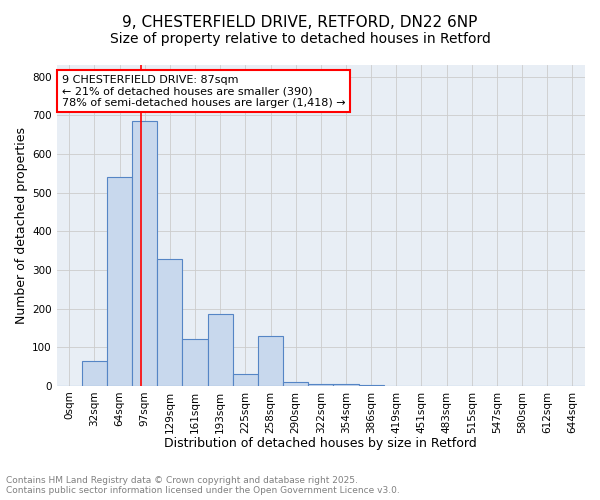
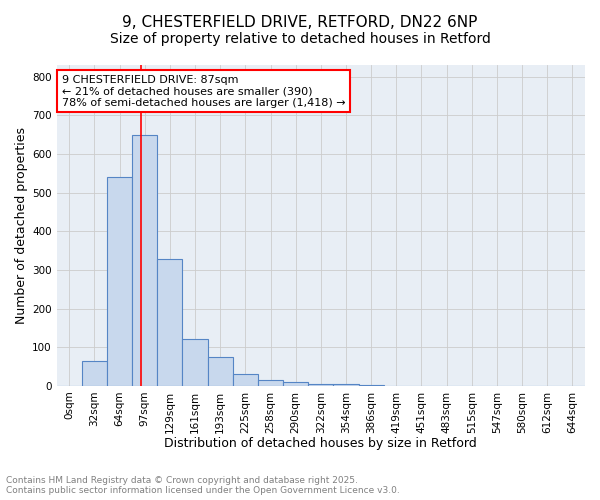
97sqm: 685 -> 648
193sqm: 185 -> 75
258sqm: 130 -> 15
